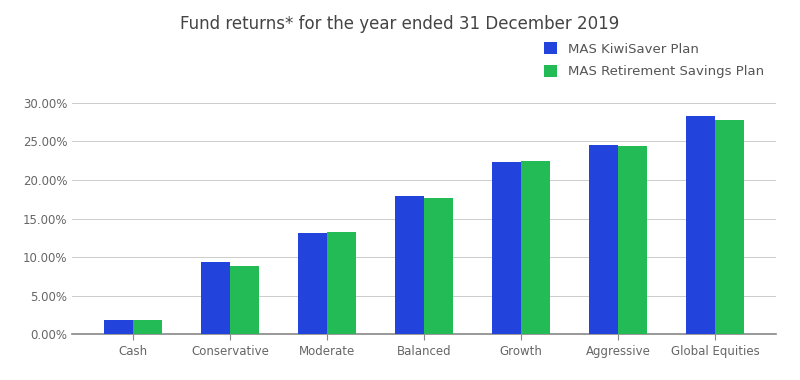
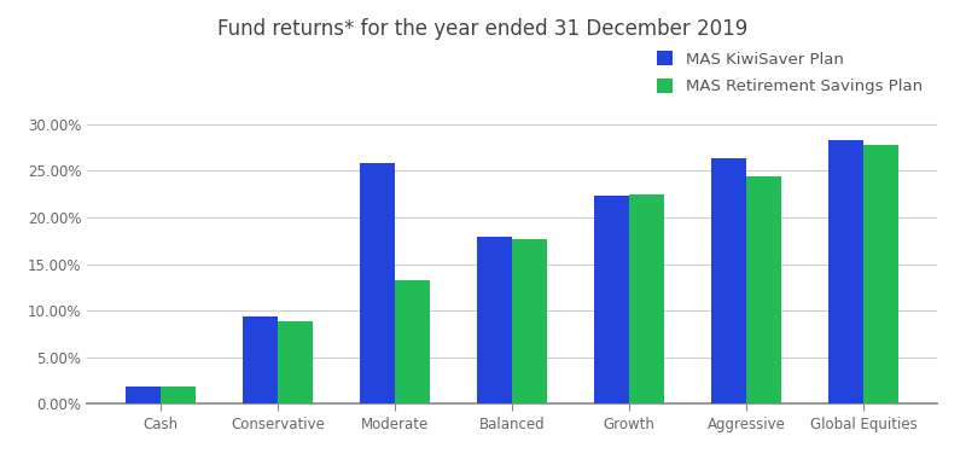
MAS KiwiSaver Plan/Moderate: 13.2% -> 25.8%
MAS KiwiSaver Plan/Aggressive: 24.6% -> 26.4%
